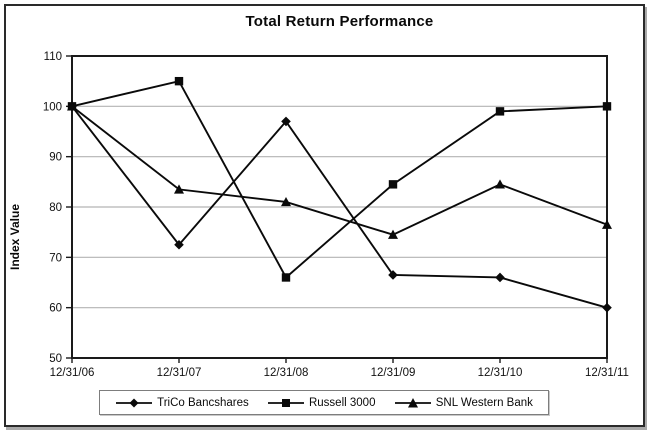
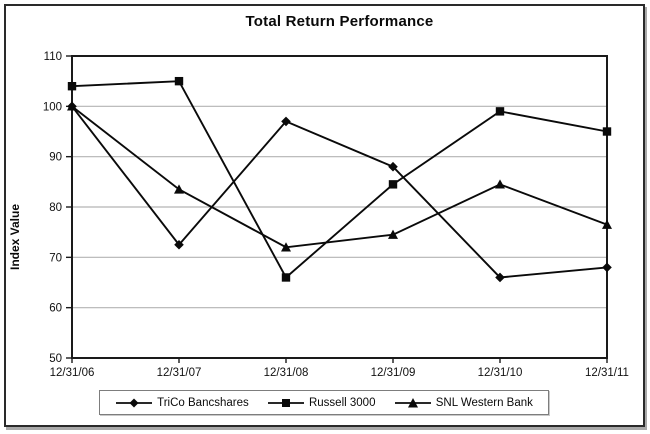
Russell 3000/12/31/06: 100 -> 104
SNL Western Bank/12/31/08: 81 -> 72
TriCo Bancshares/12/31/09: 66 -> 88
TriCo Bancshares/12/31/11: 60 -> 68
Russell 3000/12/31/11: 100 -> 95
